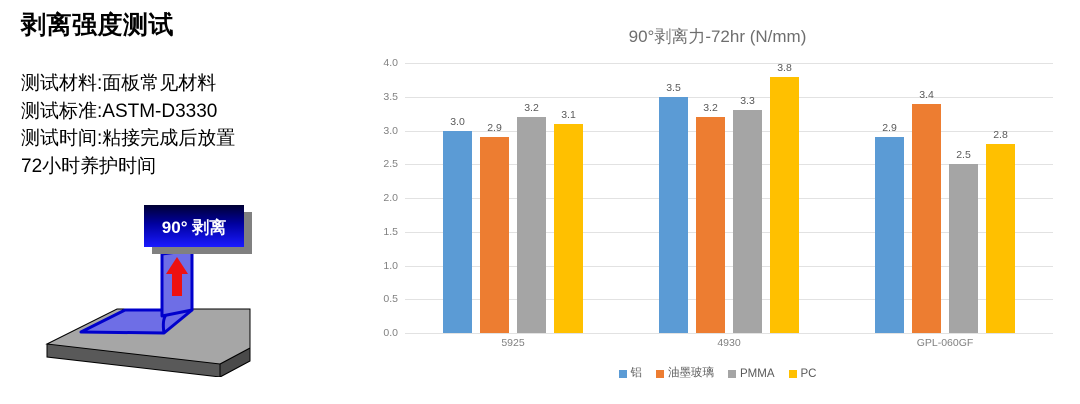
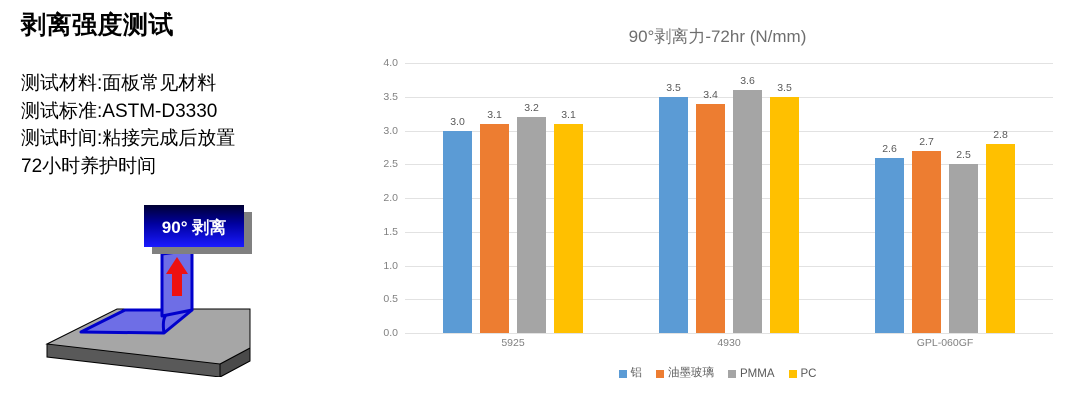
油墨玻璃/5925: 2.9 -> 3.1
油墨玻璃/4930: 3.2 -> 3.4
PMMA/4930: 3.3 -> 3.6
PC/4930: 3.8 -> 3.5
铝/GPL-060GF: 2.9 -> 2.6
油墨玻璃/GPL-060GF: 3.4 -> 2.7
